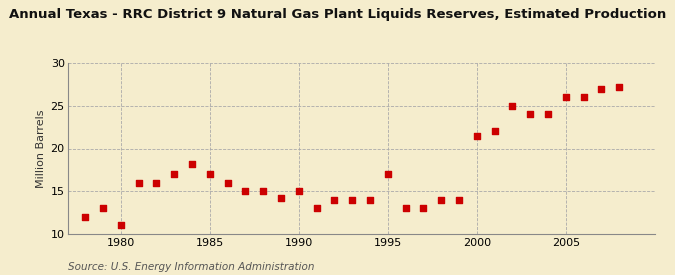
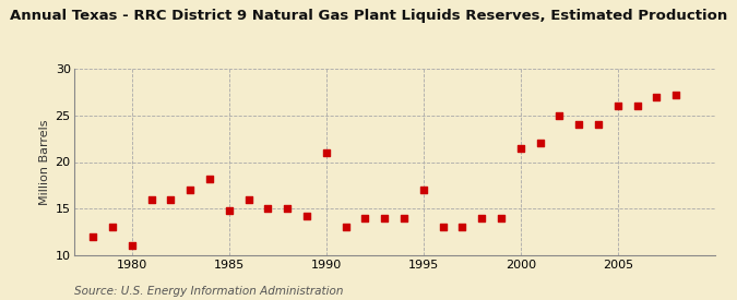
1985: 17.0 -> 14.8
1990: 15.0 -> 21.0
